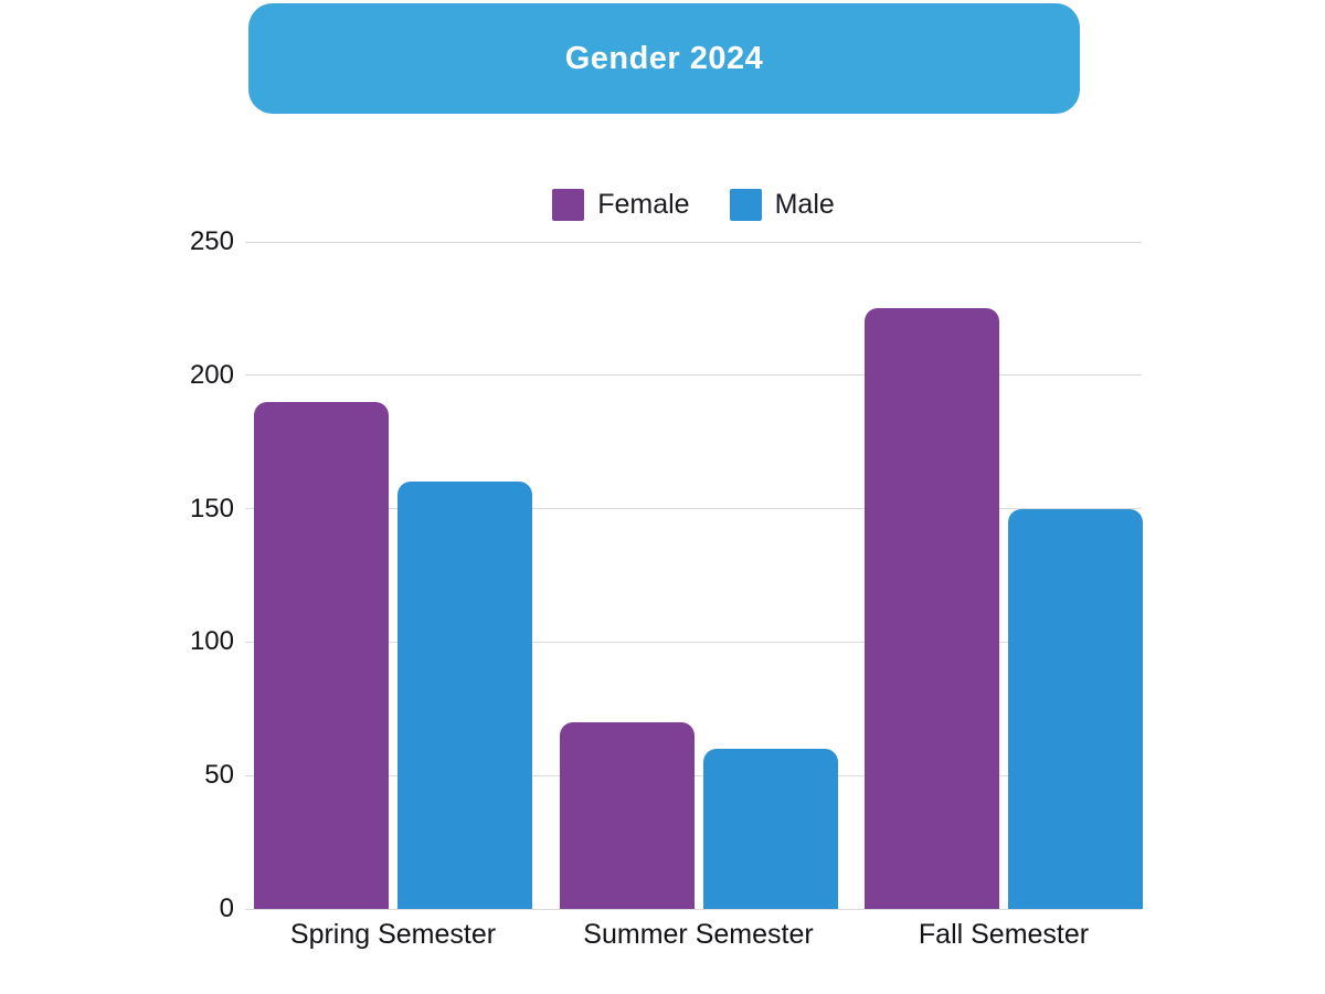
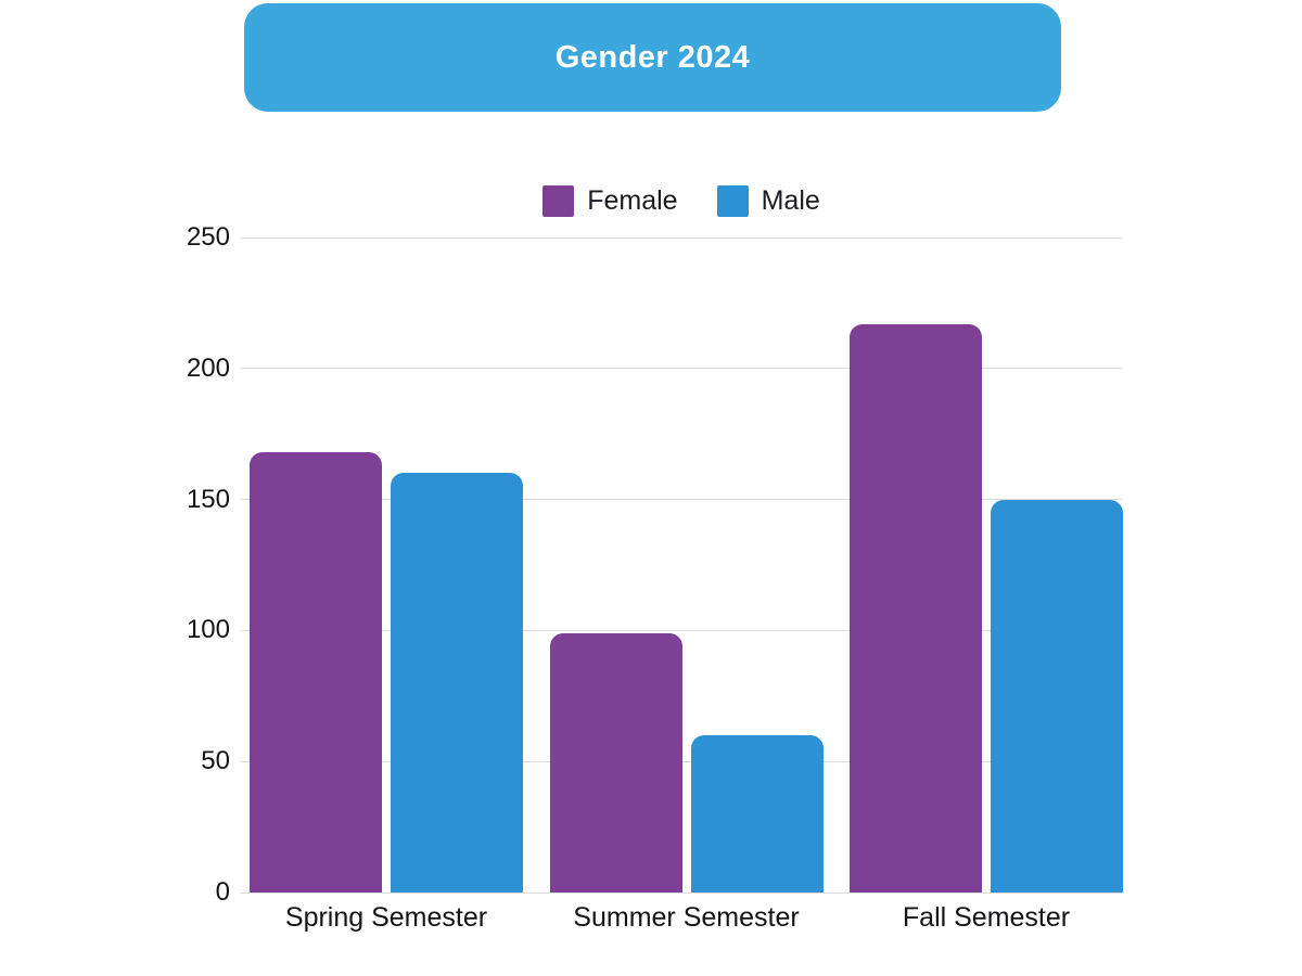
Female/Spring Semester: 190 -> 168
Female/Summer Semester: 70 -> 99
Female/Fall Semester: 225 -> 217
